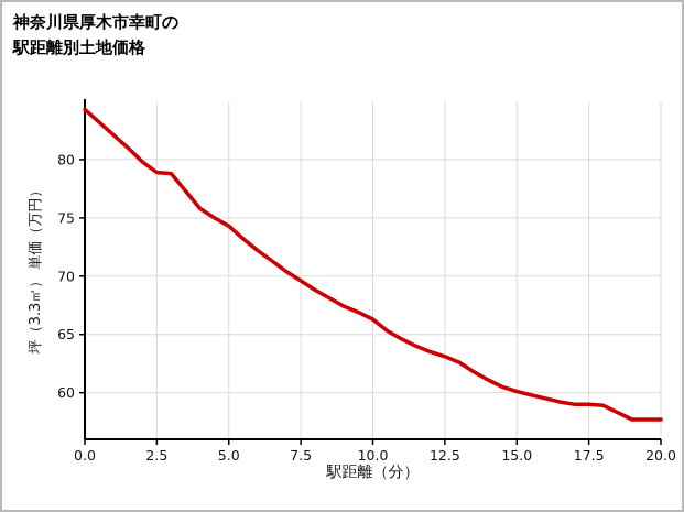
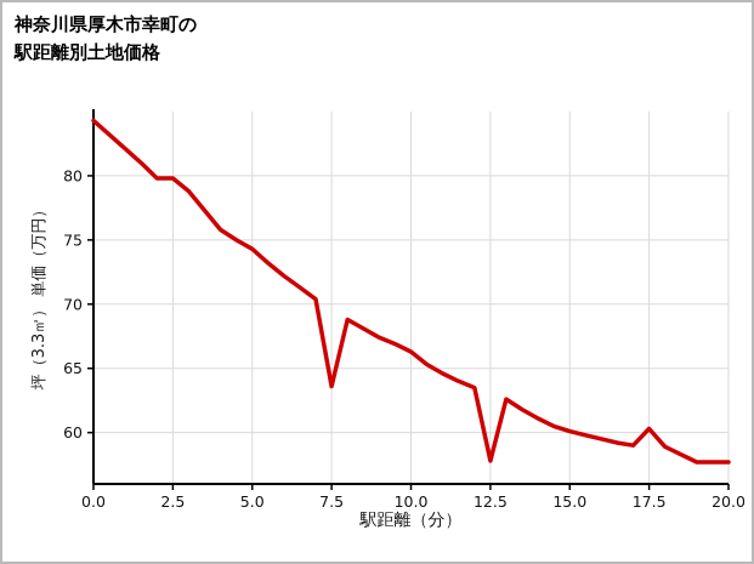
2.5: 78,9 -> 79,8
7.5: 69,6 -> 63,6
12.5: 63,1 -> 57,8
17.5: 59,0 -> 60,3
